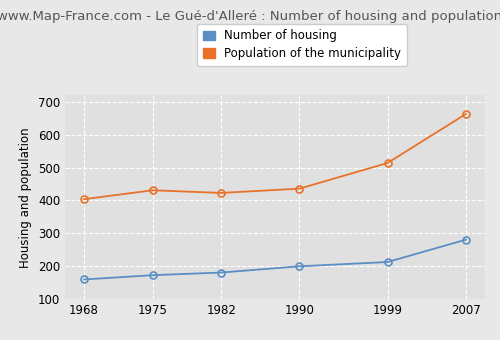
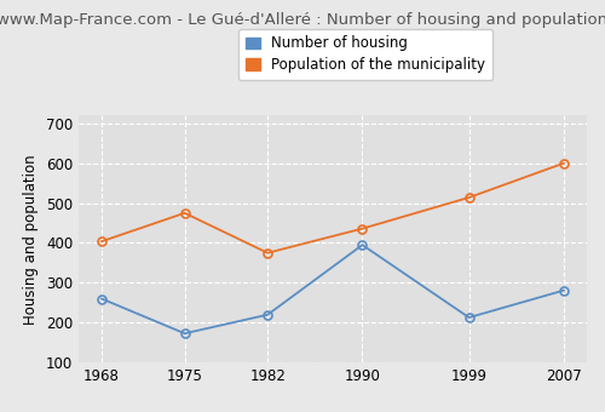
Number of housing/1968: 160 -> 260
Population of the municipality/1975: 431 -> 475
Number of housing/1982: 181 -> 220
Population of the municipality/1982: 423 -> 375
Number of housing/1990: 200 -> 395
Population of the municipality/2007: 663 -> 600
